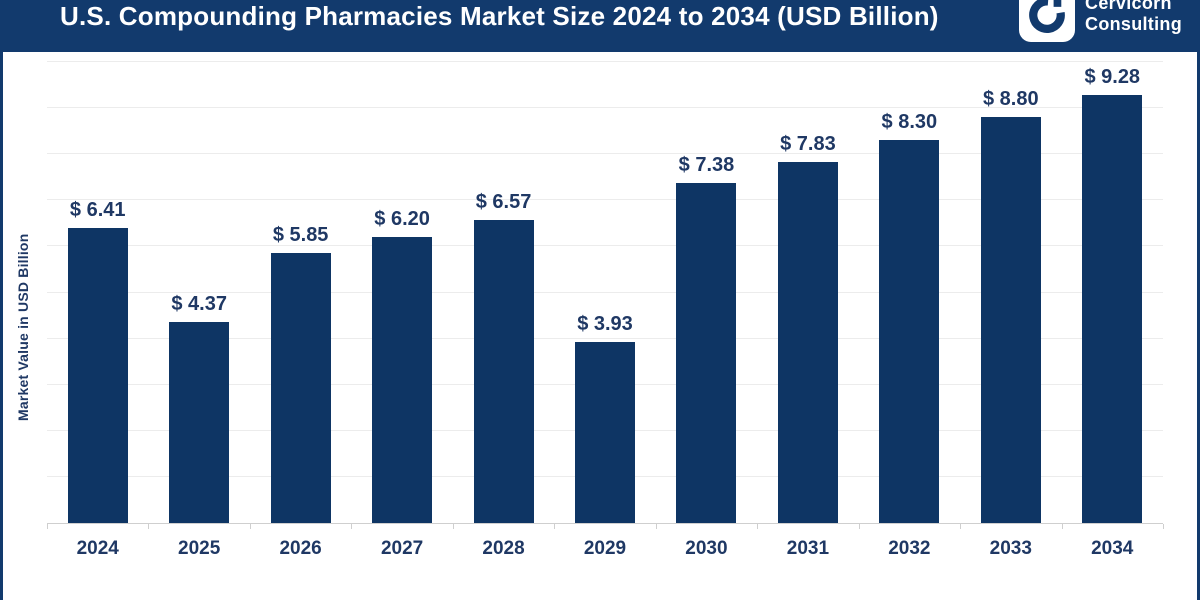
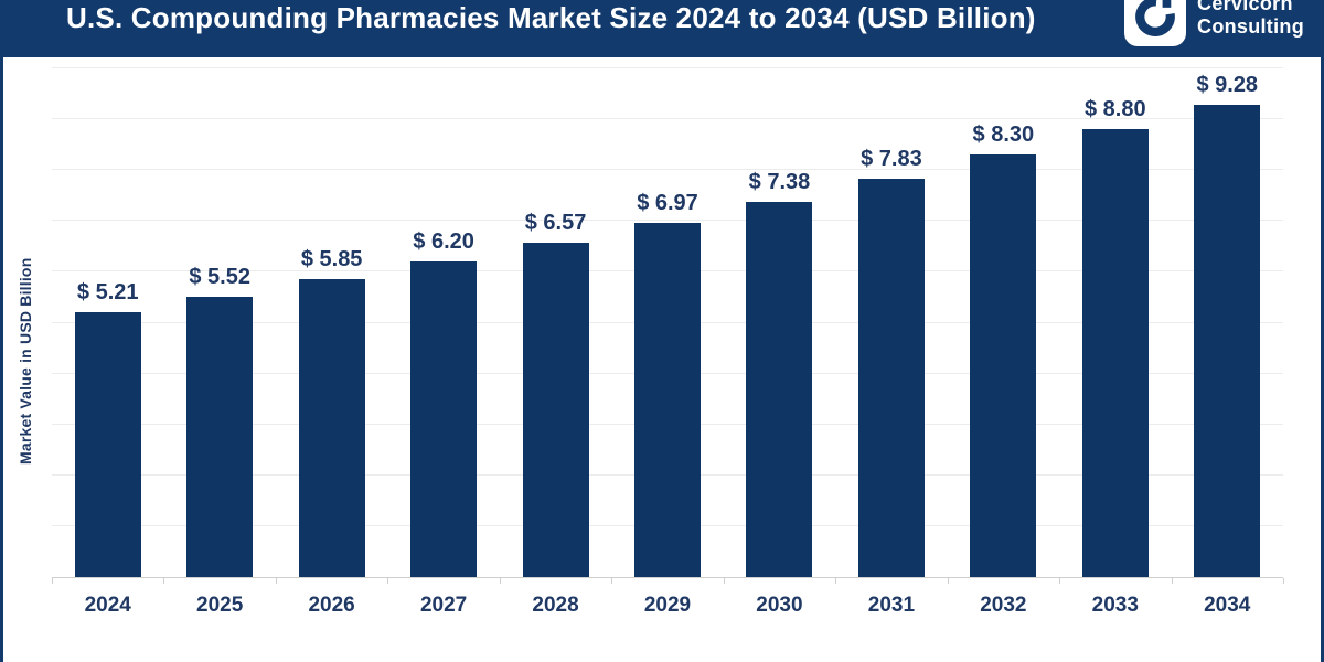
2024: 6.41 -> 5.21
2025: 4.37 -> 5.52
2029: 3.93 -> 6.97
